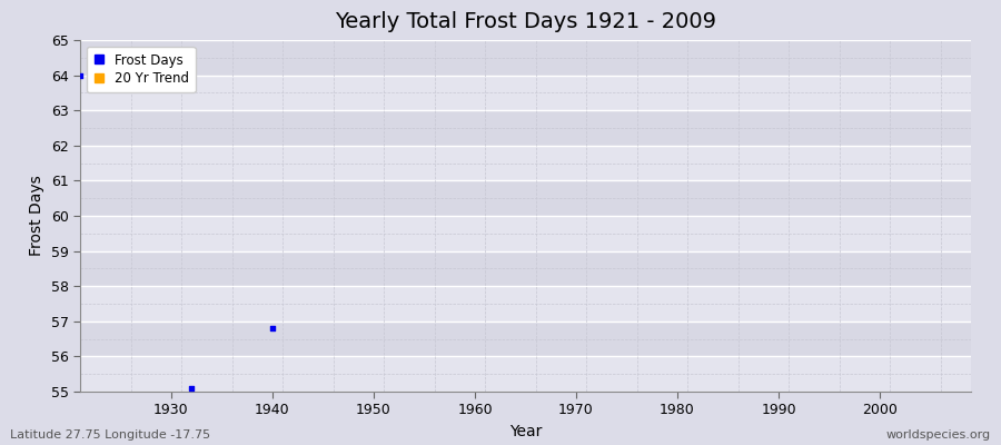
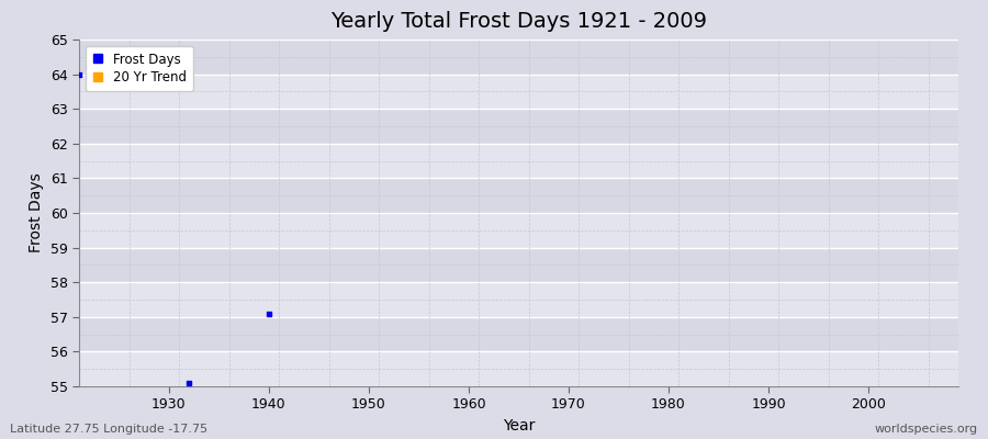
1940: 56.8 -> 57.1
